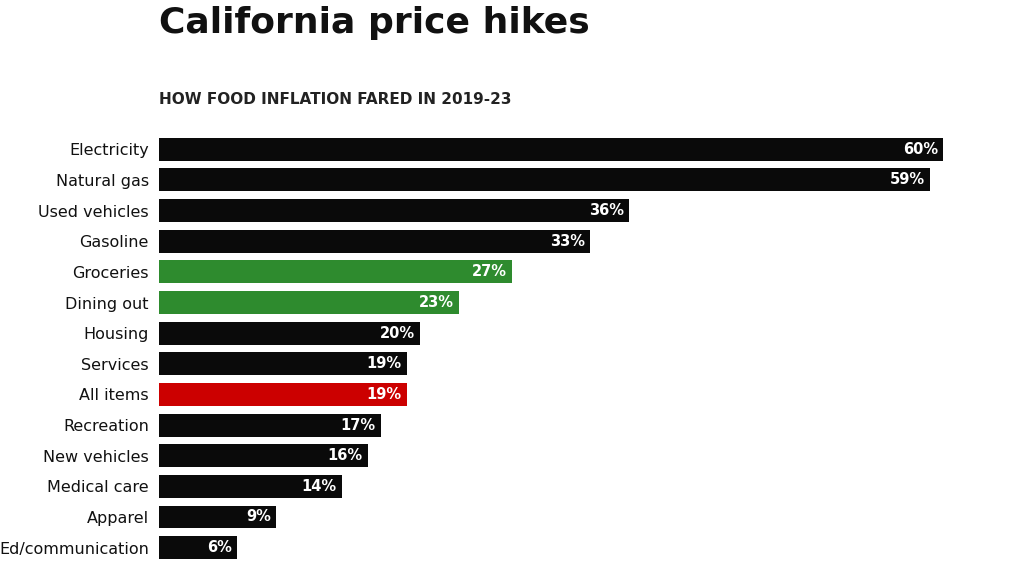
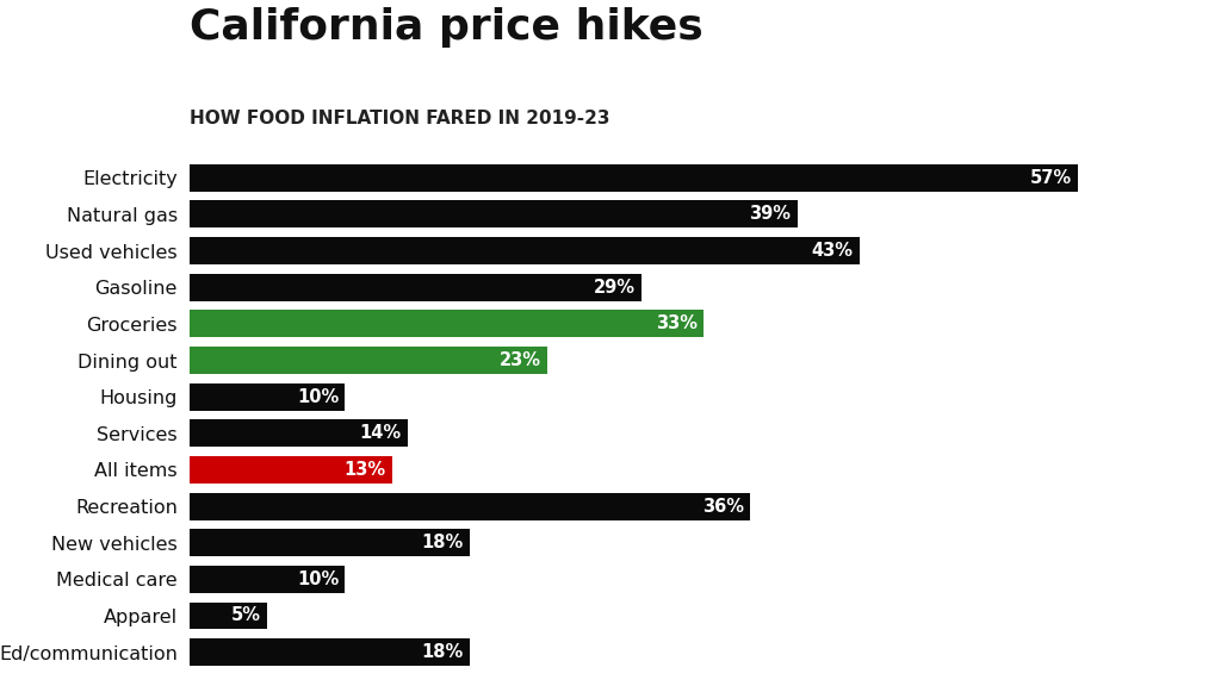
Electricity: 60% -> 57%
Natural gas: 59% -> 39%
Used vehicles: 36% -> 43%
Gasoline: 33% -> 29%
Groceries: 27% -> 33%
Housing: 20% -> 10%
Services: 19% -> 14%
All items: 19% -> 13%
Recreation: 17% -> 36%
New vehicles: 16% -> 18%
Medical care: 14% -> 10%
Apparel: 9% -> 5%
Ed/communication: 6% -> 18%
